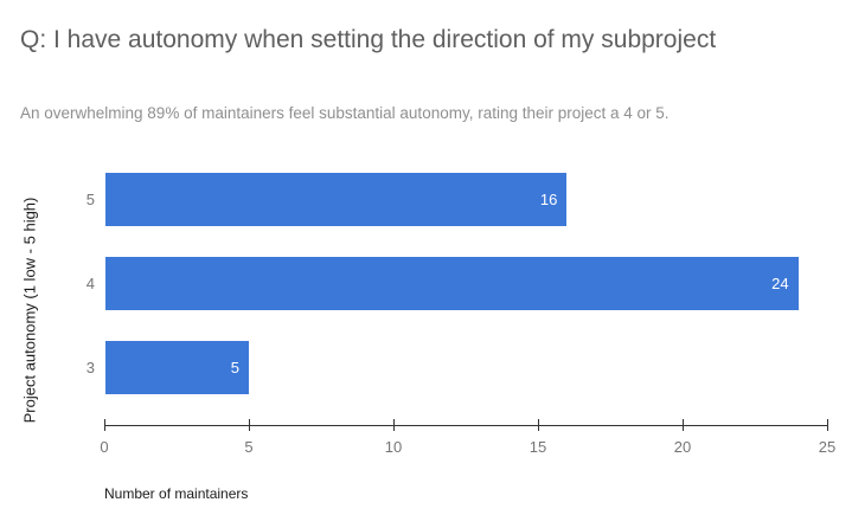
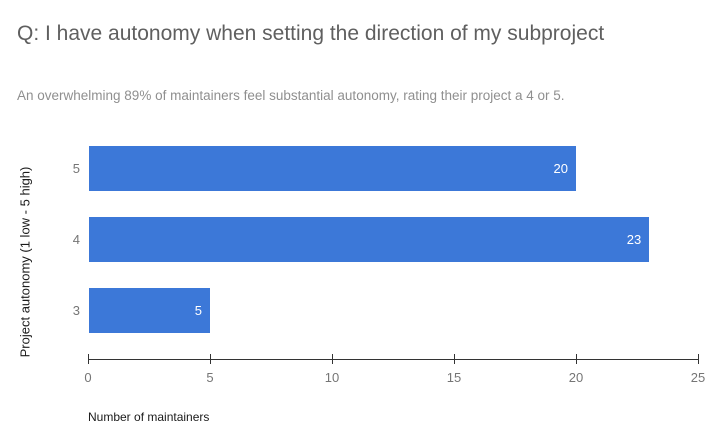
5: 16 -> 20
4: 24 -> 23
